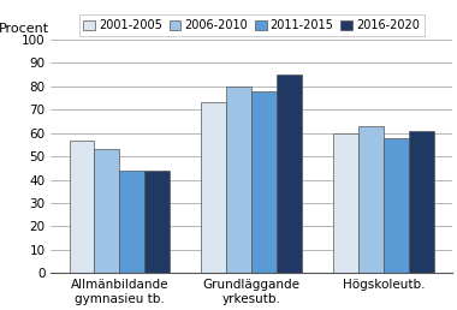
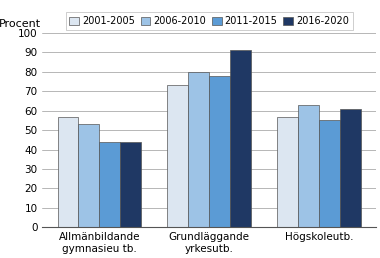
2016-2020/Grundläggande yrkesutb.: 85 -> 91
2001-2005/Högskoleutb.: 60 -> 57
2011-2015/Högskoleutb.: 58 -> 55
